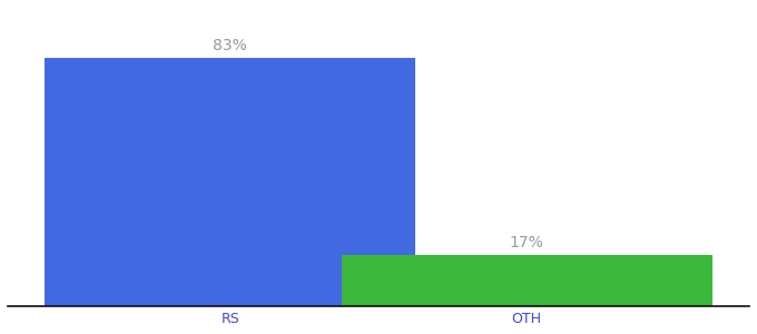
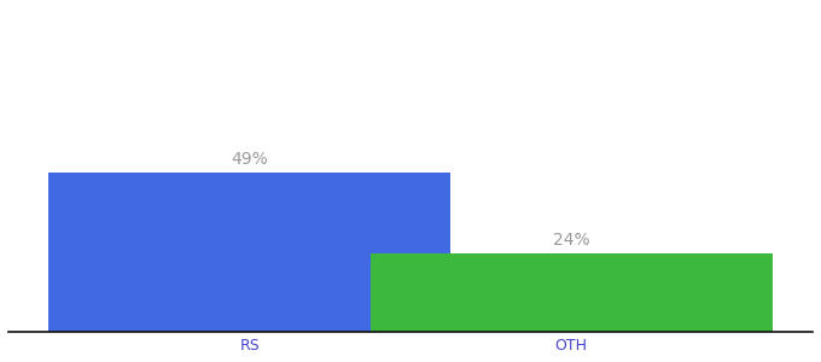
RS: 83% -> 49%
OTH: 17% -> 24%
